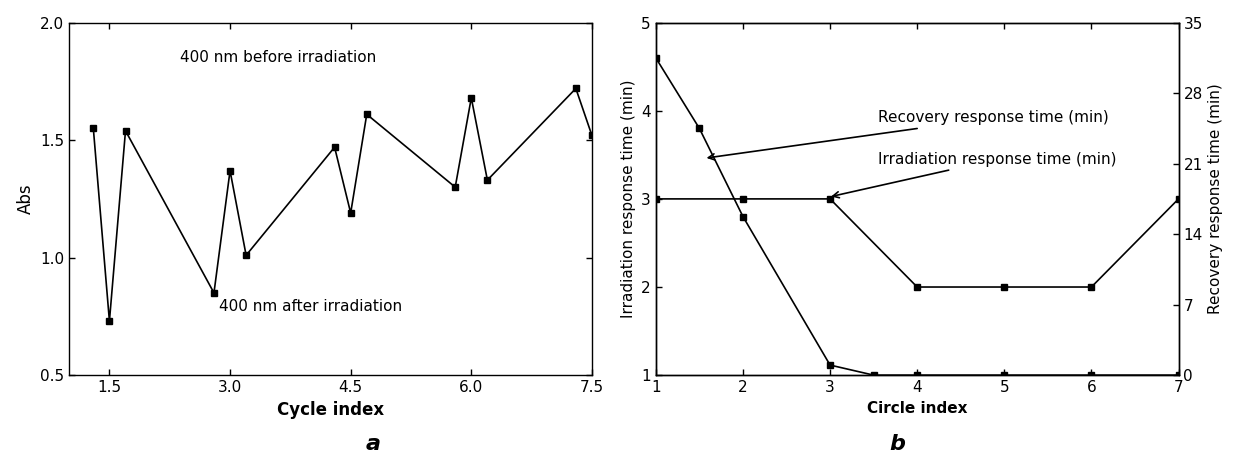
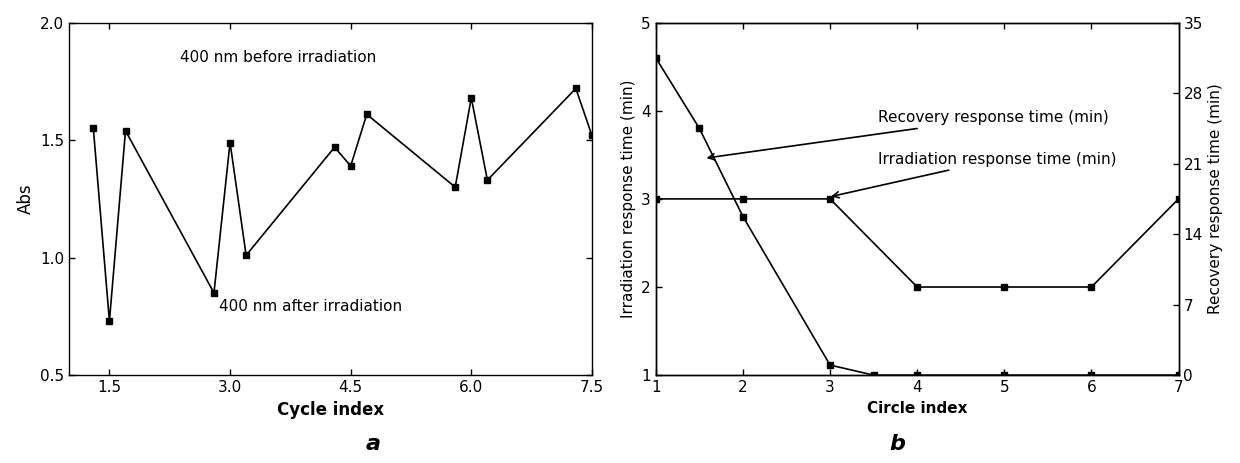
3.0: 1.37 -> 1.49
4.5: 1.19 -> 1.39
